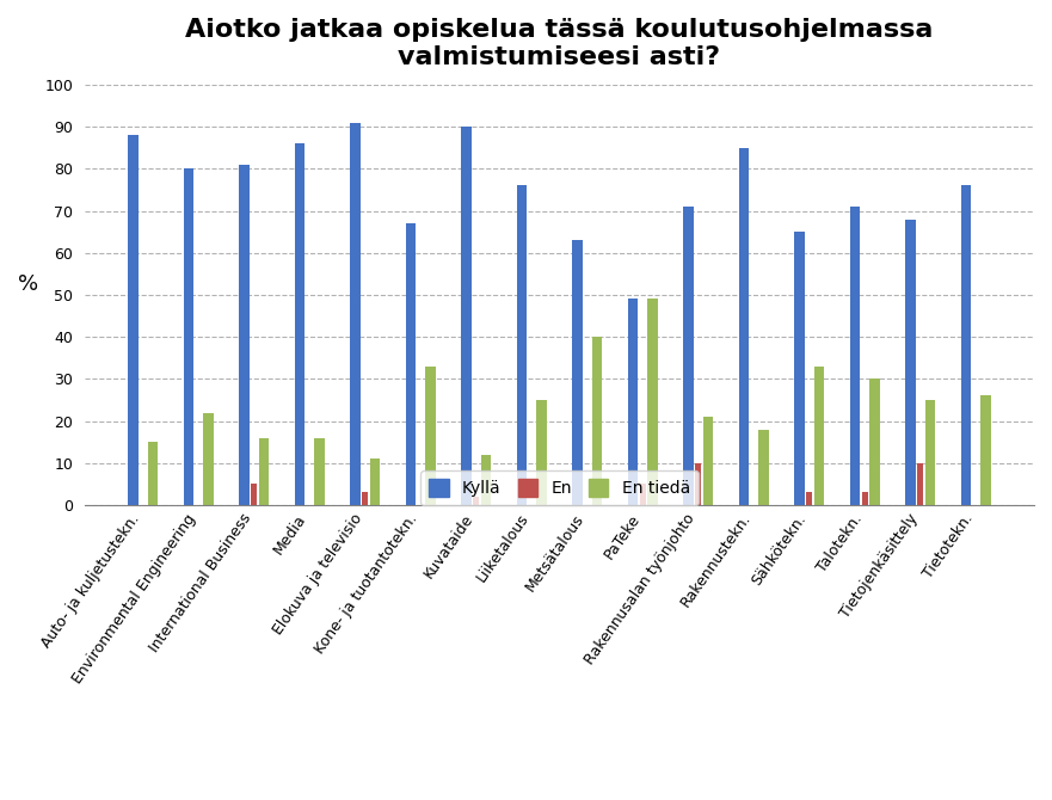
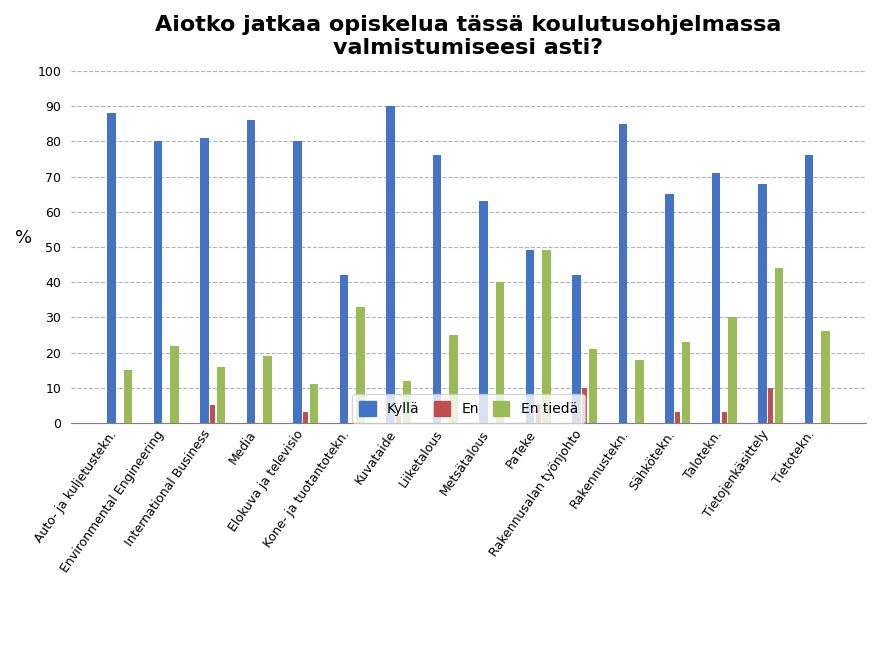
En tiedä/Media: 16 -> 19
Kyllä/Elokuva ja televisio: 91 -> 80
Kyllä/Kone- ja tuotantotekn.: 67 -> 42
Kyllä/Rakennusalan työnjohto: 71 -> 42
En tiedä/Sähkötekn.: 33 -> 23
En tiedä/Tietojenkäsittely: 25 -> 44
